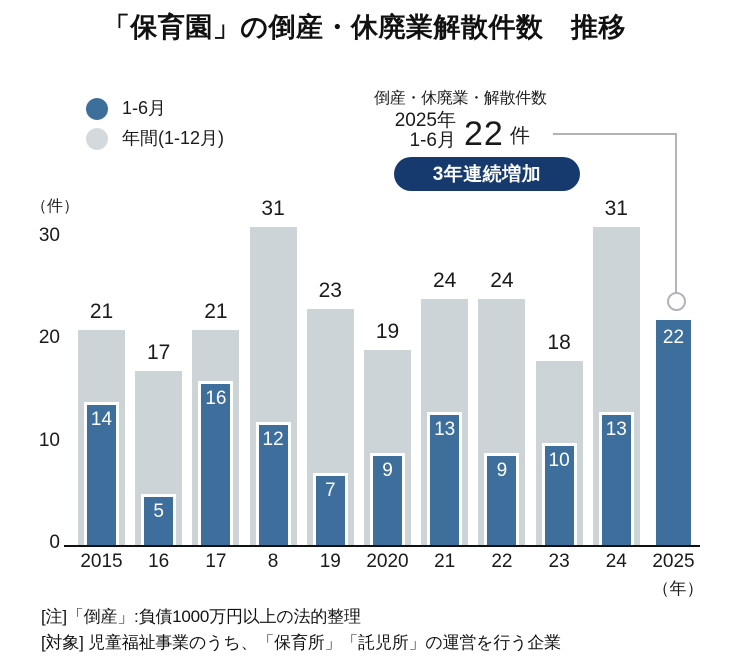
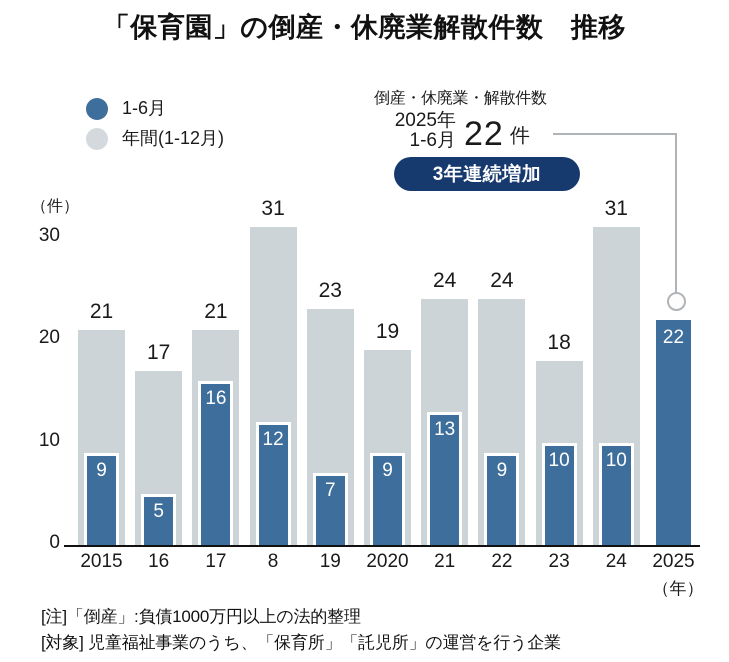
1-6月/2015: 14 -> 9
1-6月/24: 13 -> 10
